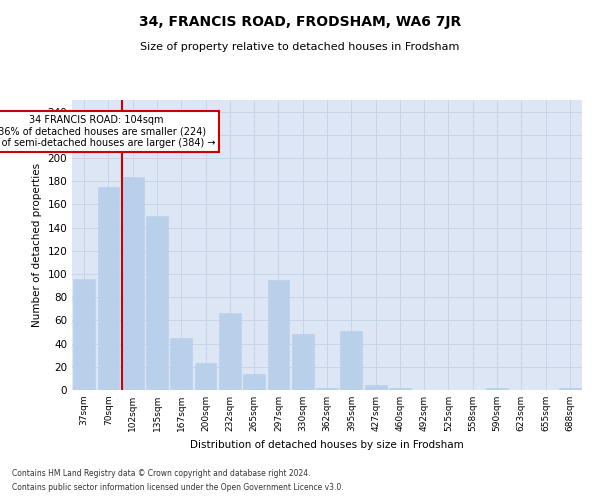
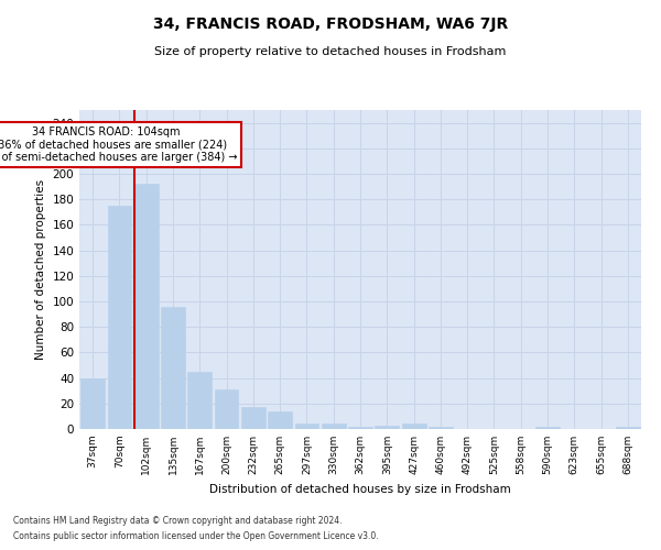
37sqm: 96 -> 40
102sqm: 184 -> 192
135sqm: 150 -> 96
200sqm: 23 -> 31
232sqm: 66 -> 17
297sqm: 95 -> 4
330sqm: 48 -> 4
395sqm: 51 -> 3
